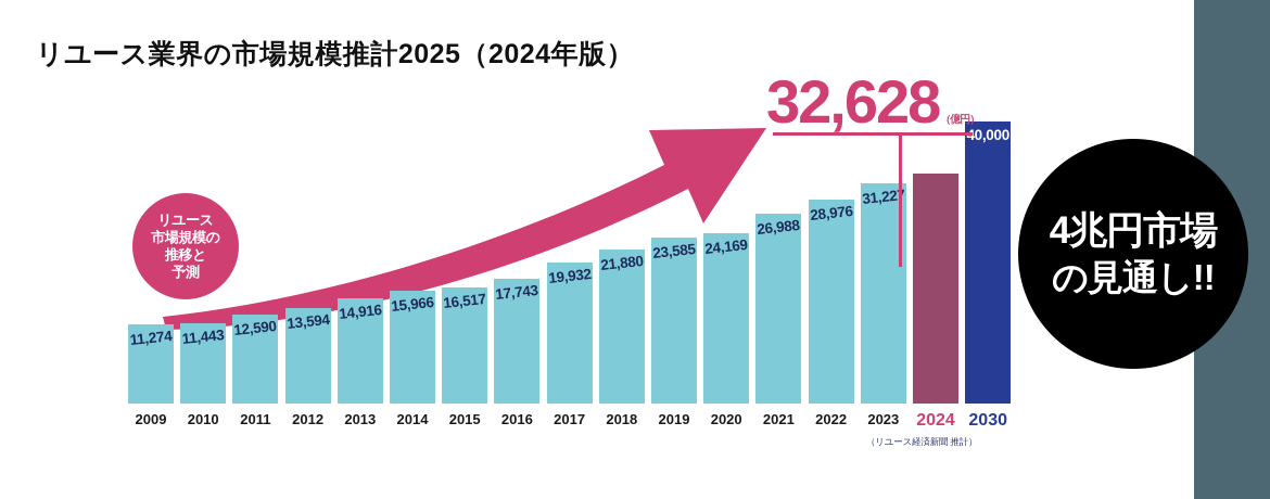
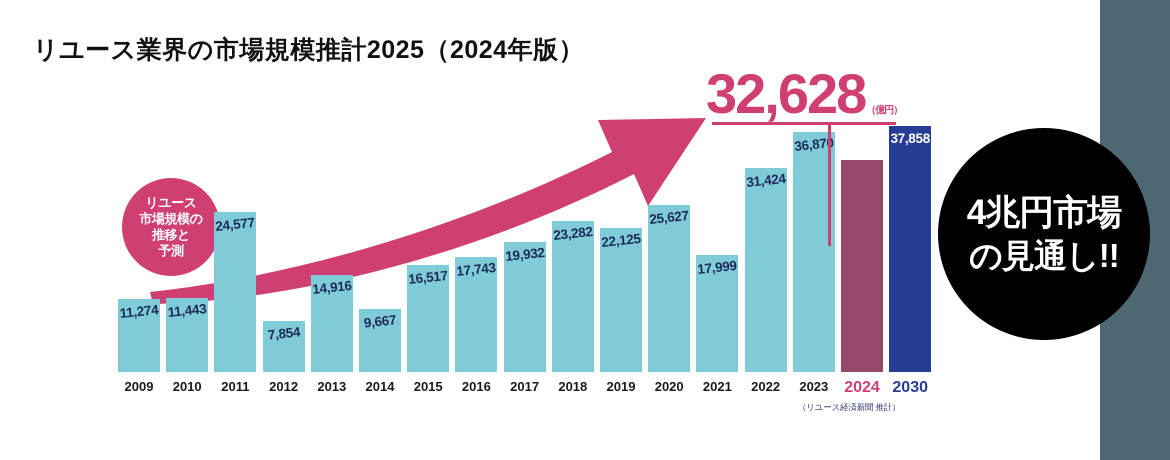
2011: 12,590 -> 24,577
2012: 13,594 -> 7,854
2014: 15,966 -> 9,667
2018: 21,880 -> 23,282
2019: 23,585 -> 22,125
2020: 24,169 -> 25,627
2021: 26,988 -> 17,999
2022: 28,976 -> 31,424
2023: 31,227 -> 36,870
2030: 40,000 -> 37,858
